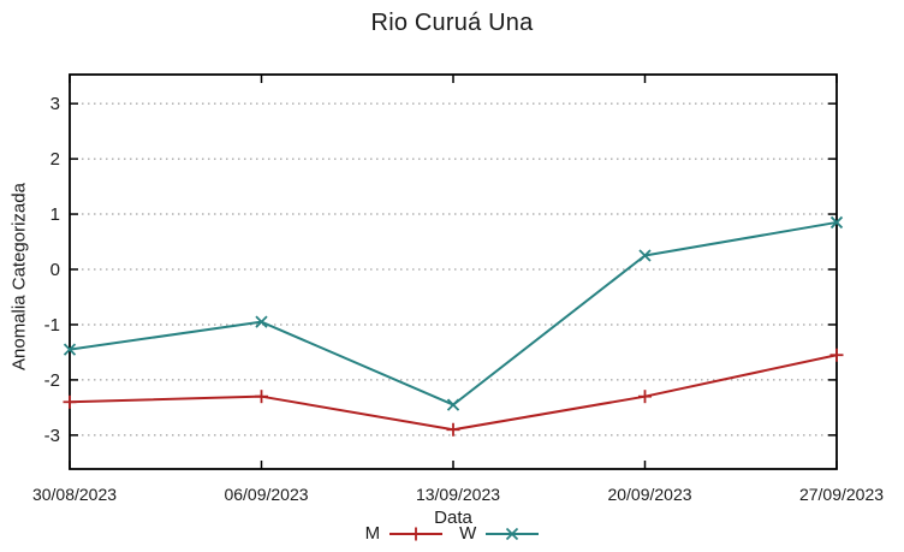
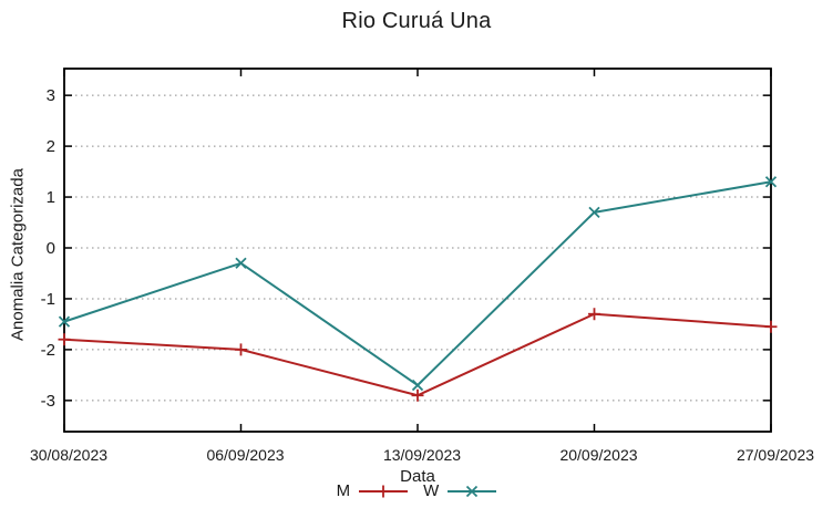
M/30/08/2023: -2.4 -> -1.8
M/06/09/2023: -2.3 -> -2.0
W/06/09/2023: -0.9 -> -0.3
W/13/09/2023: -2.5 -> -2.7
M/20/09/2023: -2.3 -> -1.3
W/20/09/2023: 0.2 -> 0.7
W/27/09/2023: 0.8 -> 1.3
